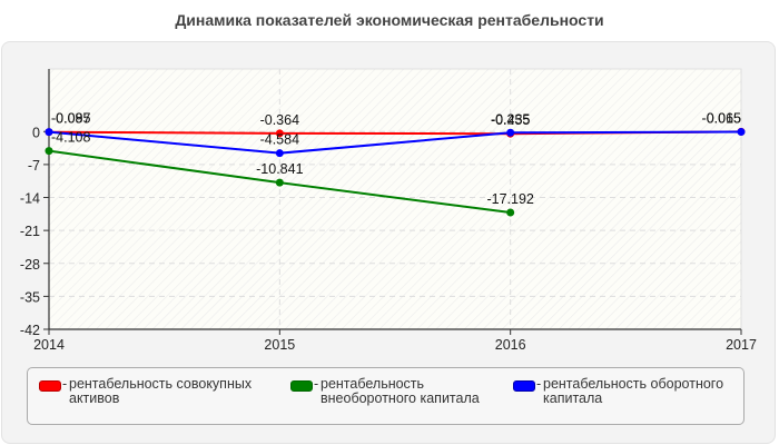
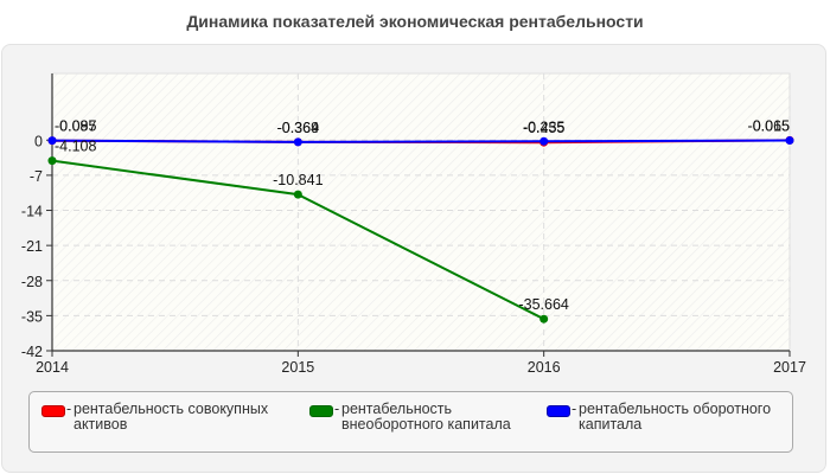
рентабельность оборотного капитала/2015: -4.584 -> -0.369
рентабельность внеоборотного капитала/2016: -17.192 -> -35.664
